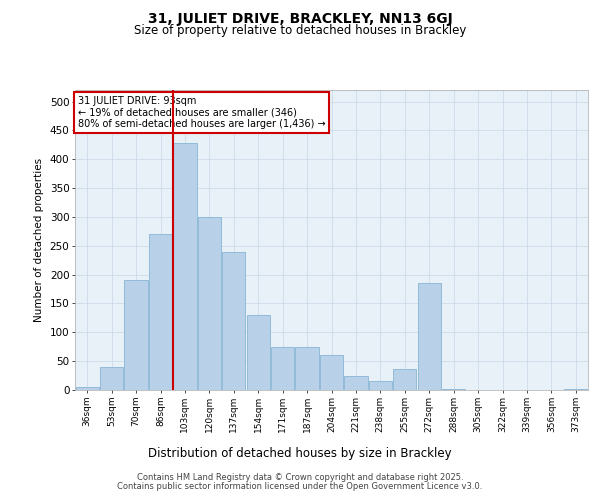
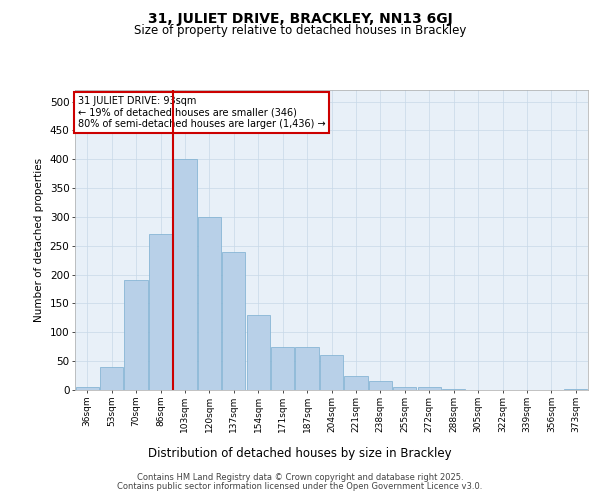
103sqm: 428 -> 400
255sqm: 36 -> 5
272sqm: 186 -> 5
